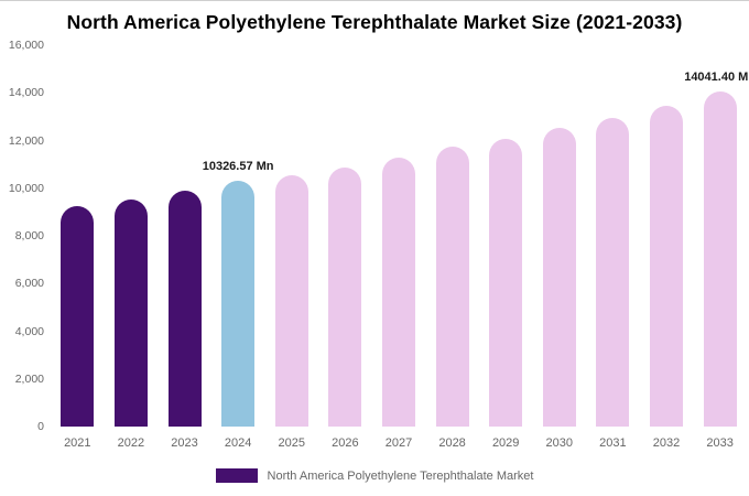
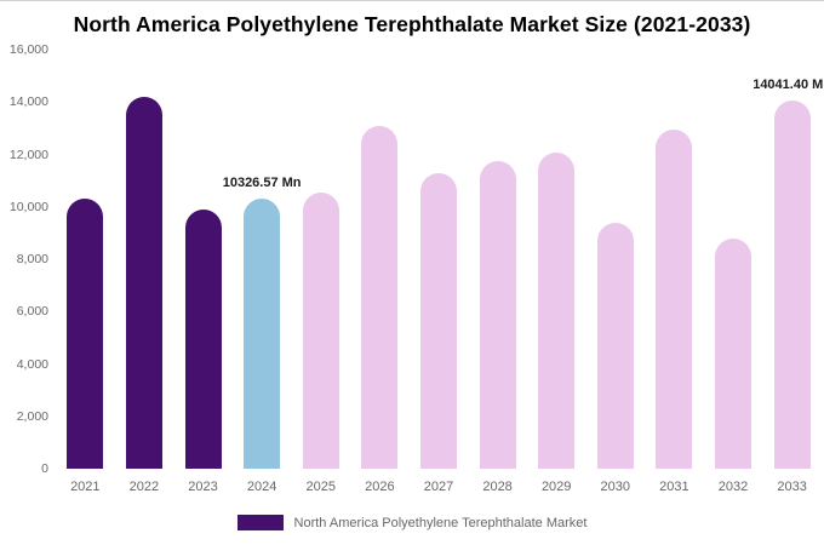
2021: 9200 -> 10300
2022: 9600 -> 14200
2026: 10900 -> 13100
2030: 12500 -> 9400
2032: 13400 -> 8800
